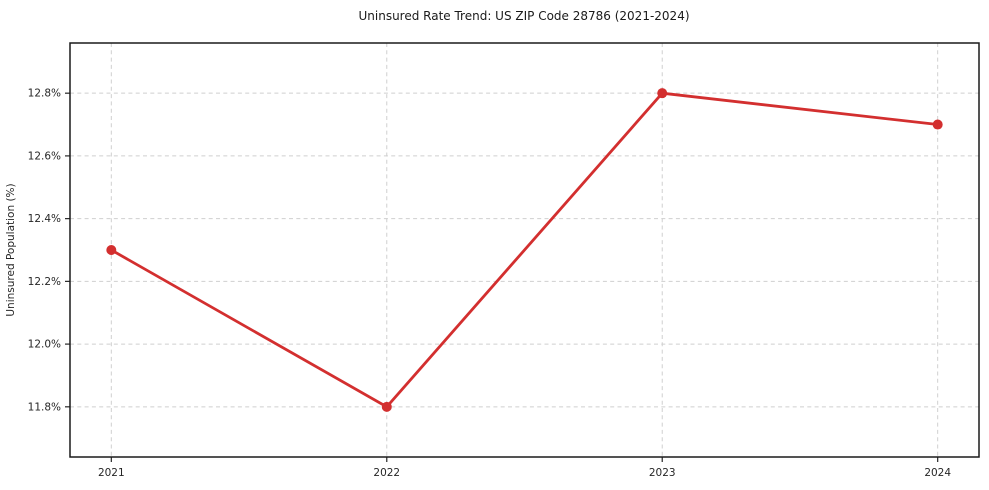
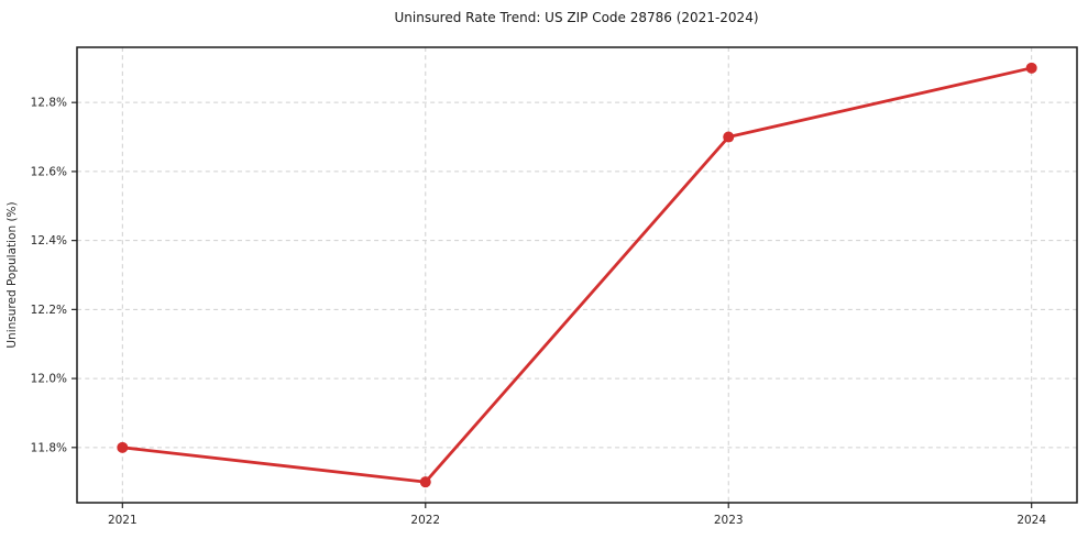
2021: 12.3% -> 11.8%
2022: 11.8% -> 11.7%
2023: 12.8% -> 12.7%
2024: 12.7% -> 12.9%
